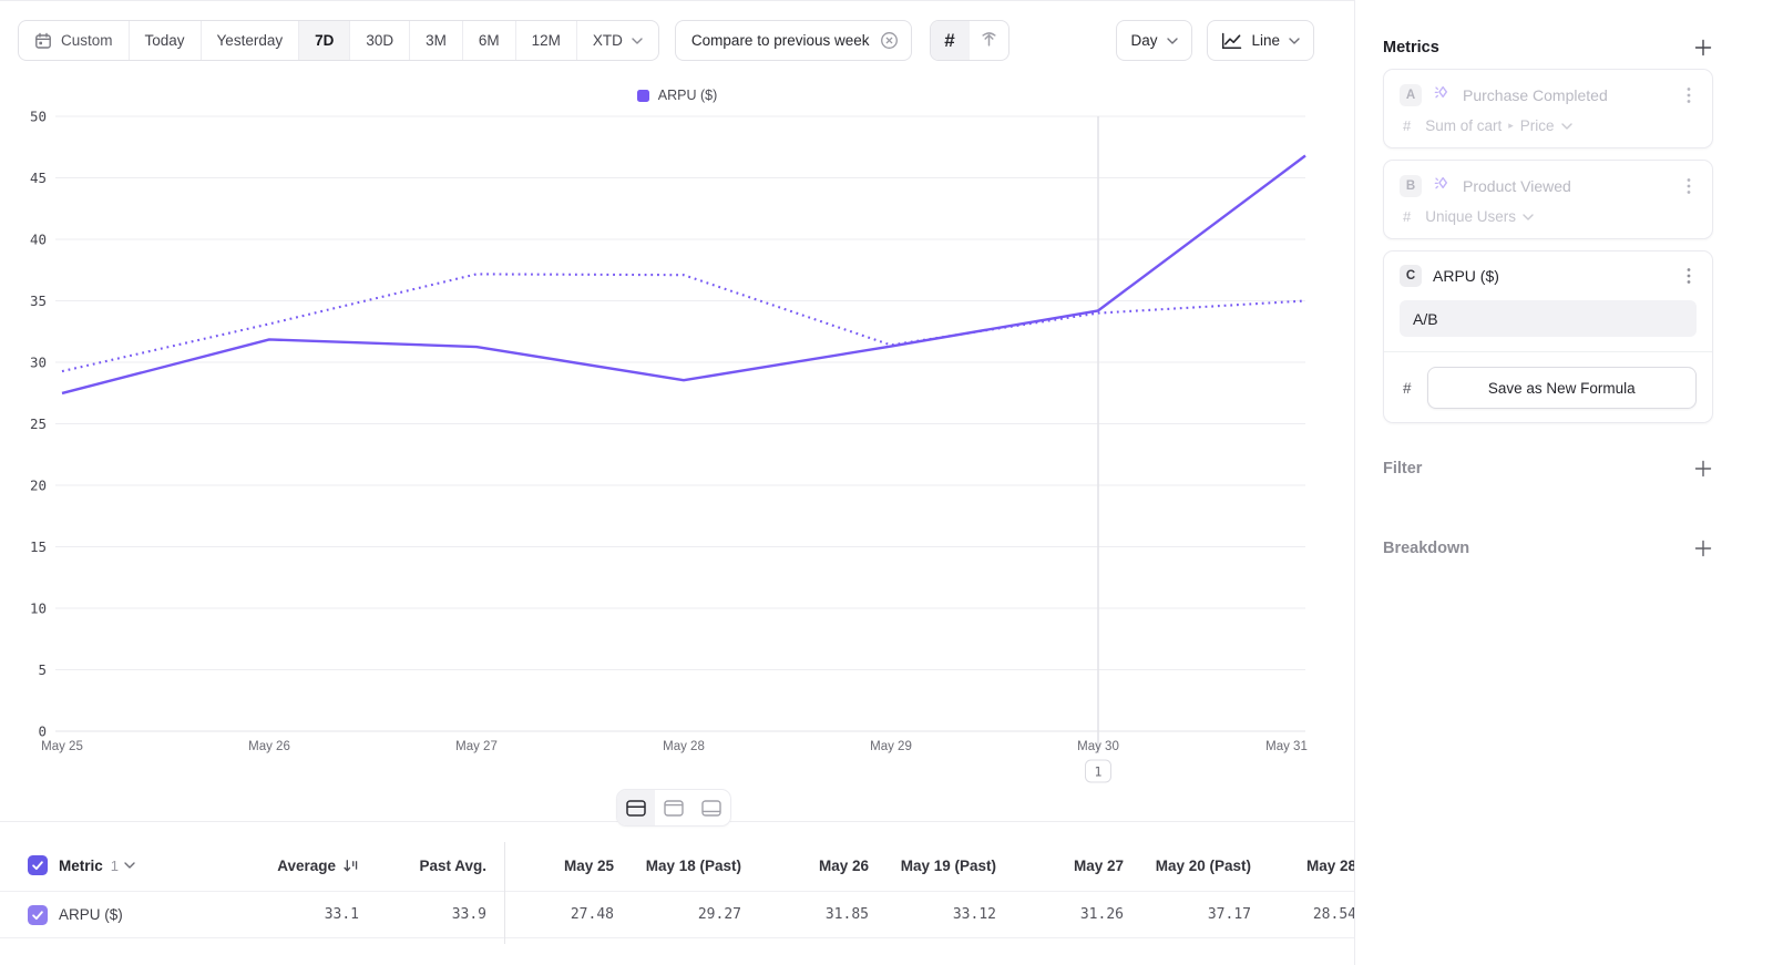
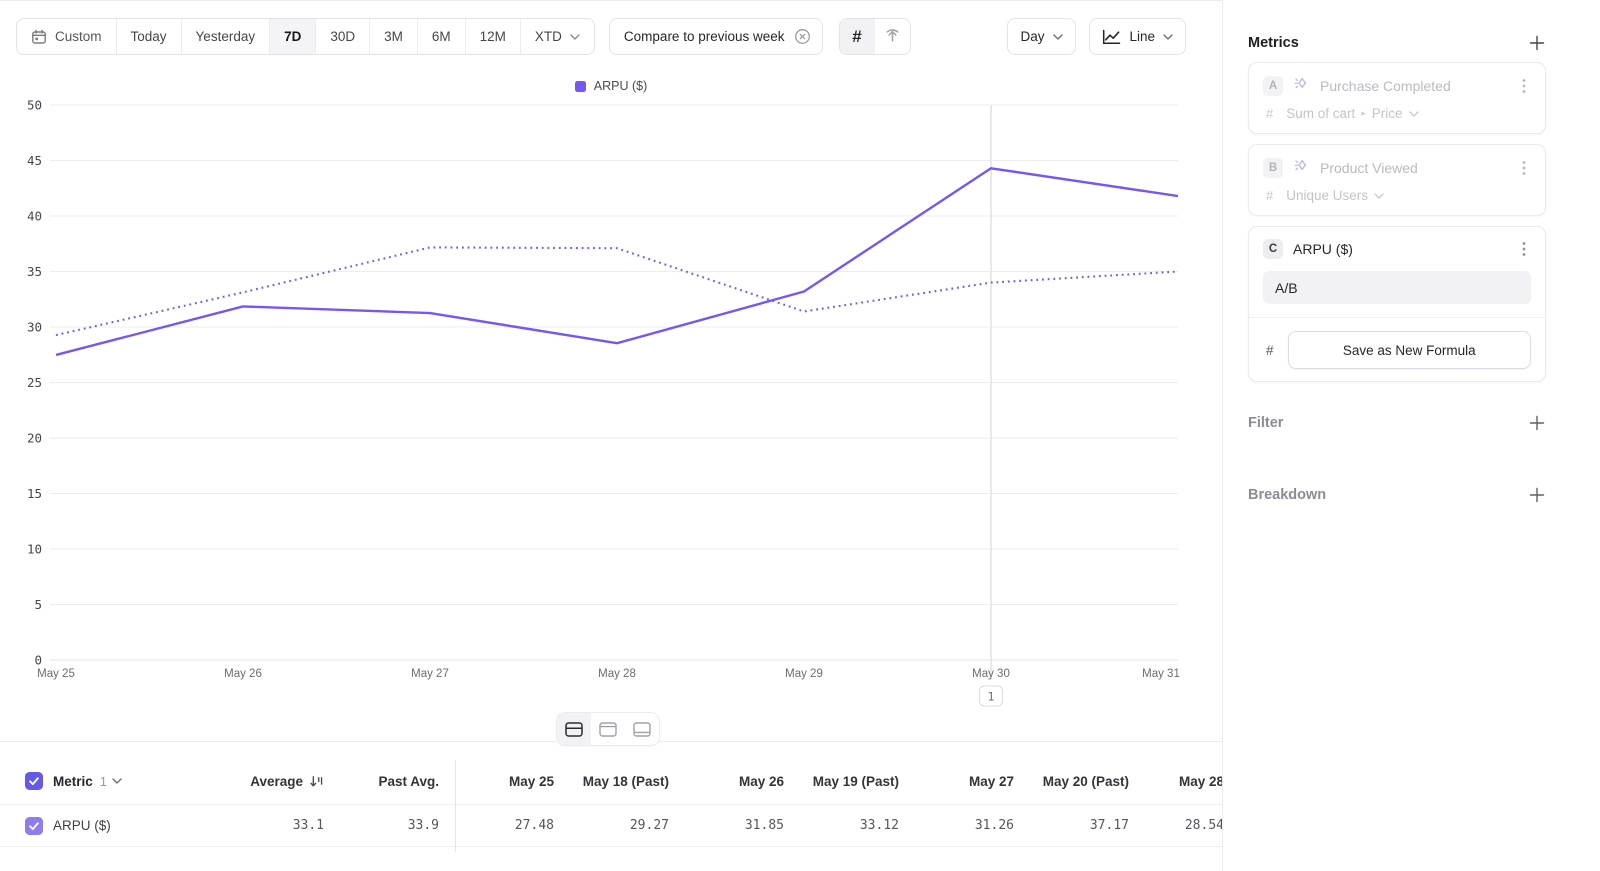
ARPU ($)/May 29: 31.3 -> 33.2
ARPU ($)/May 30: 34.2 -> 44.3
ARPU ($)/May 31: 46.8 -> 41.8
